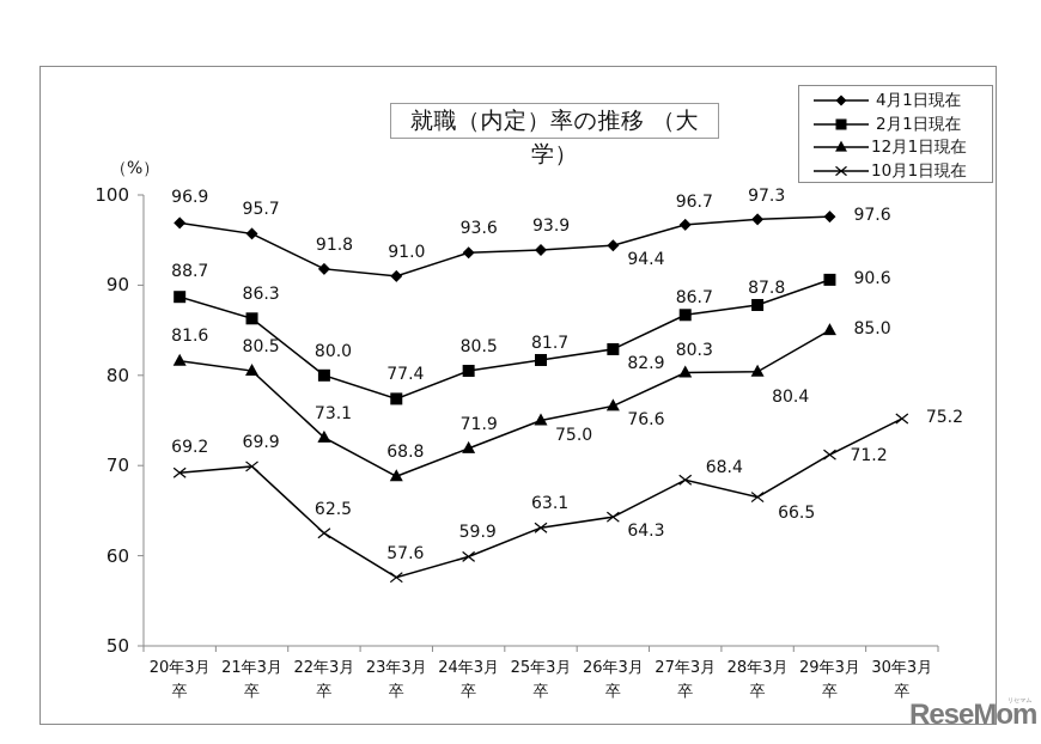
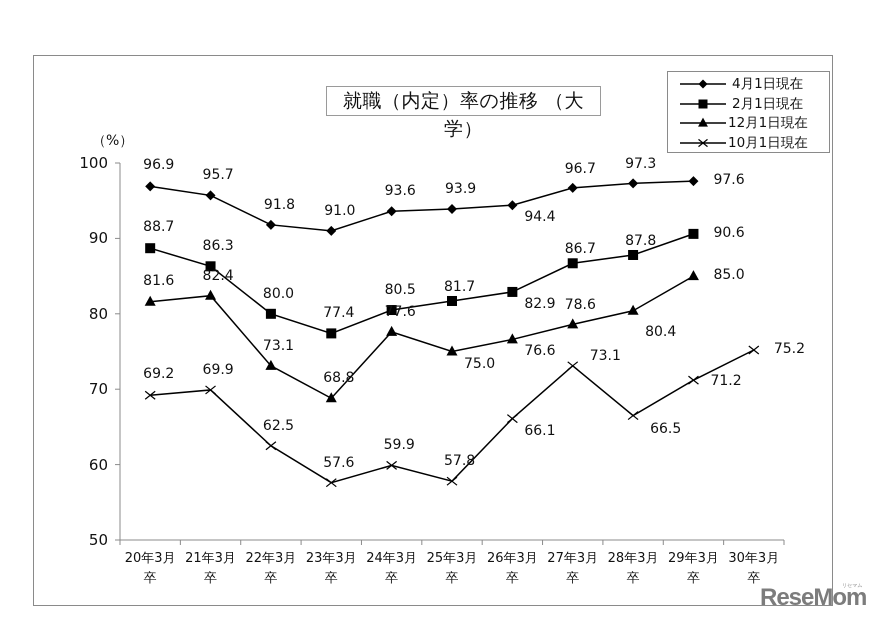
12月1日現在/21年3月卒: 80.5 -> 82.4
12月1日現在/24年3月卒: 71.9 -> 77.6
10月1日現在/25年3月卒: 63.1 -> 57.8
10月1日現在/26年3月卒: 64.3 -> 66.1
12月1日現在/27年3月卒: 80.3 -> 78.6
10月1日現在/27年3月卒: 68.4 -> 73.1
